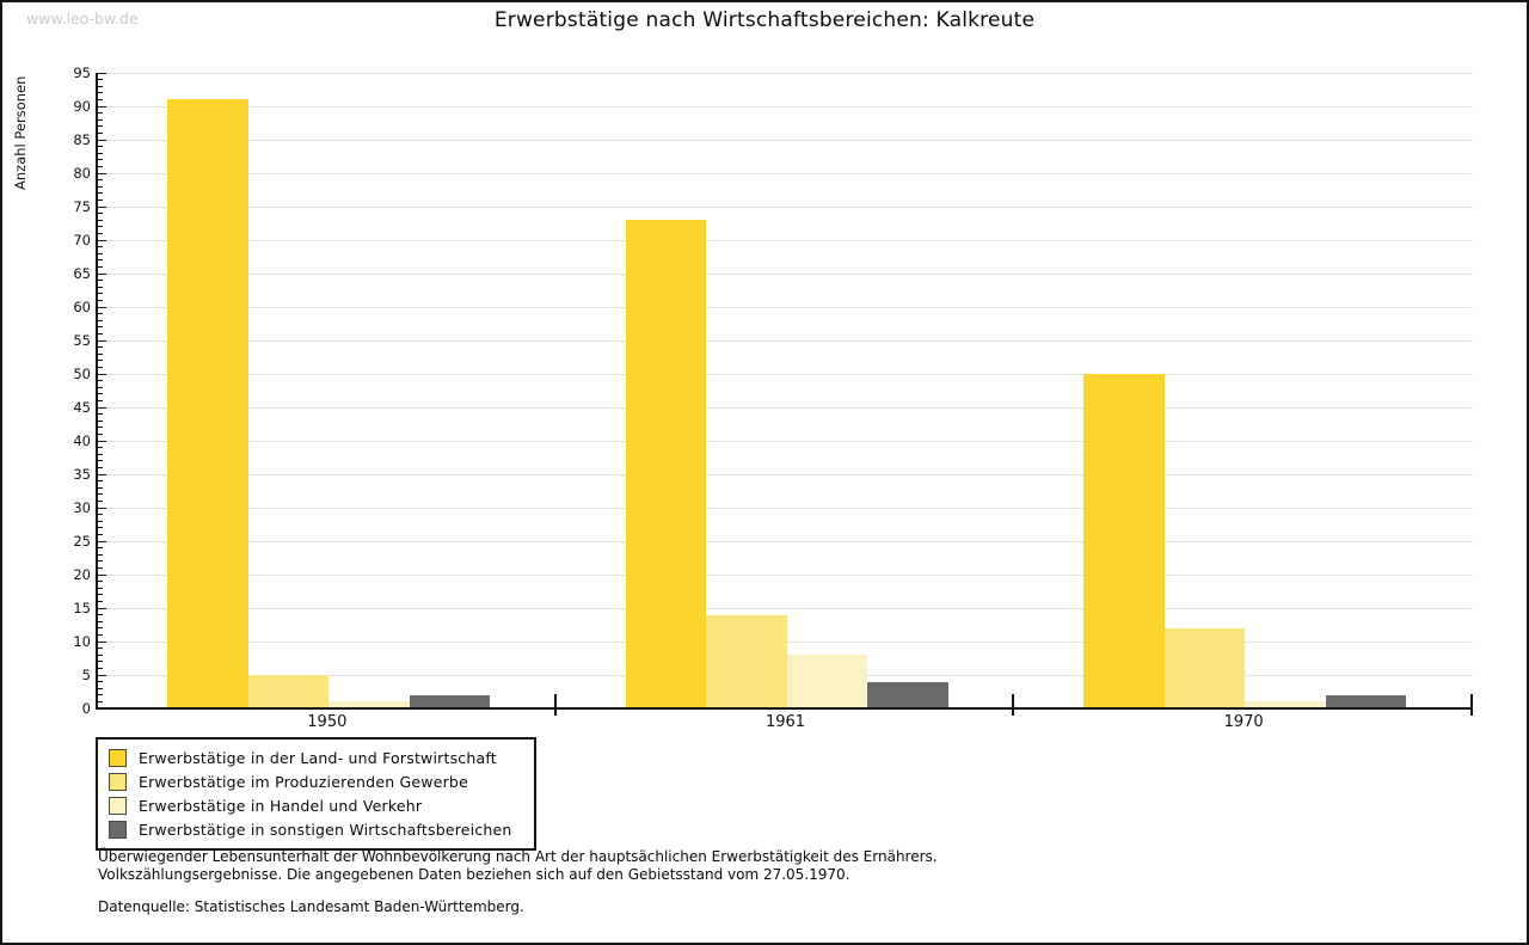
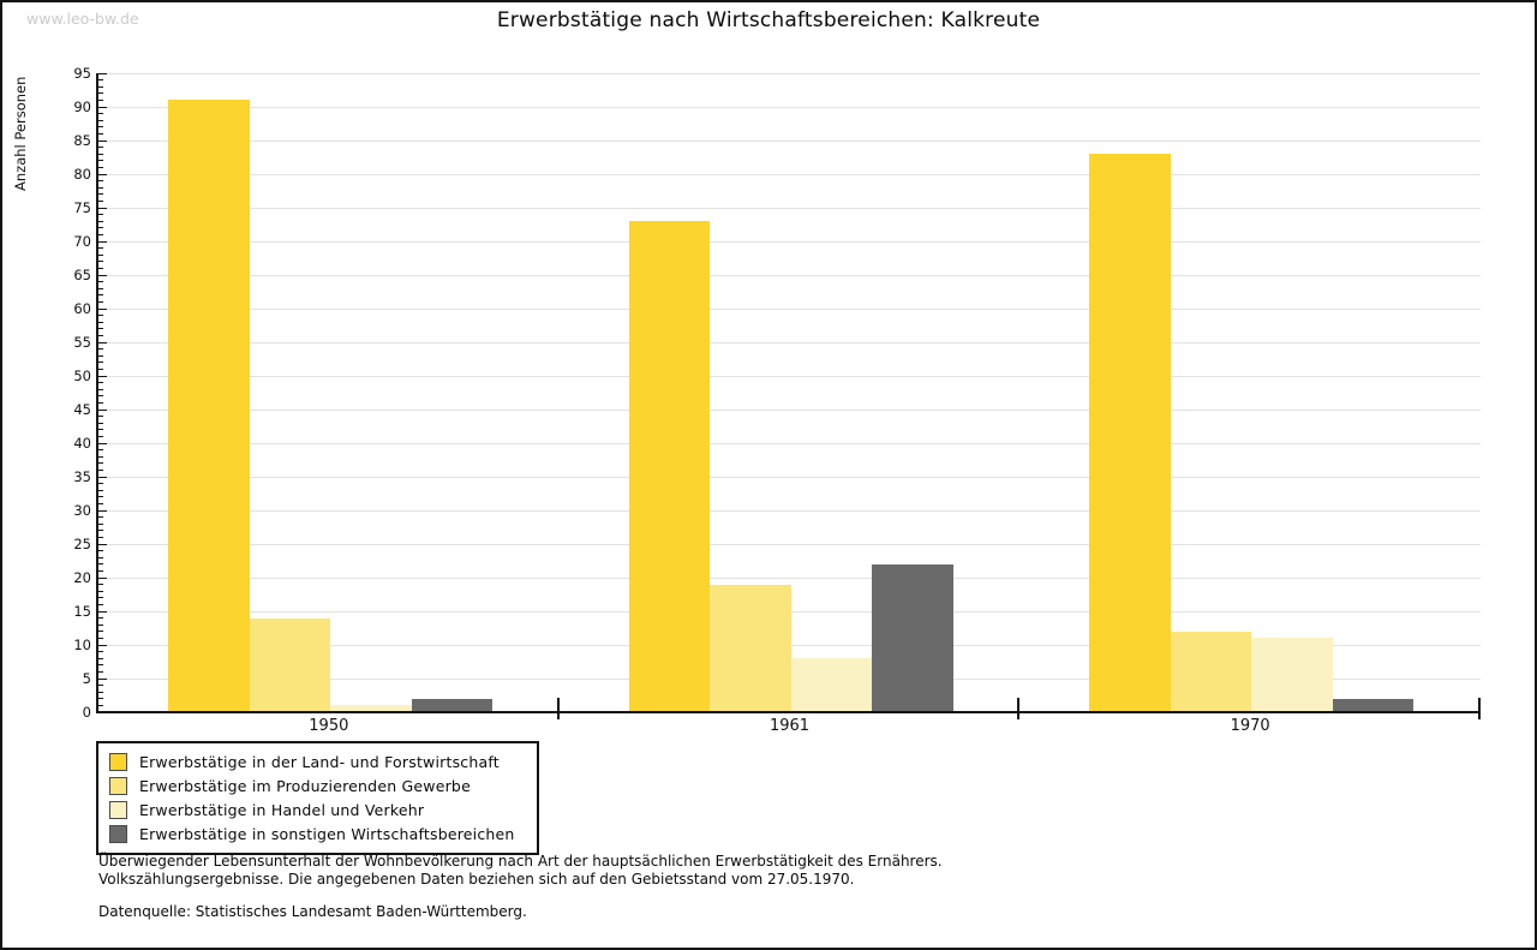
Erwerbstätige im Produzierenden Gewerbe/1950: 5 -> 14
Erwerbstätige im Produzierenden Gewerbe/1961: 14 -> 19
Erwerbstätige in sonstigen Wirtschaftsbereichen/1961: 4 -> 22
Erwerbstätige in der Land- und Forstwirtschaft/1970: 50 -> 83
Erwerbstätige in Handel und Verkehr/1970: 1 -> 11
